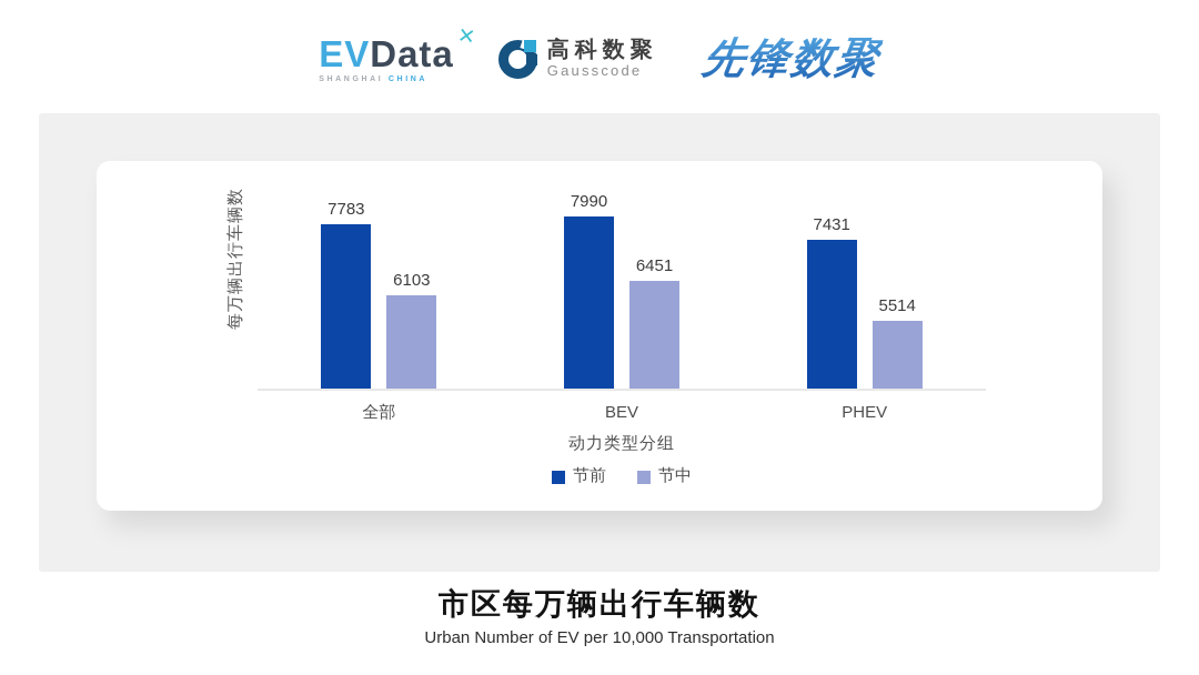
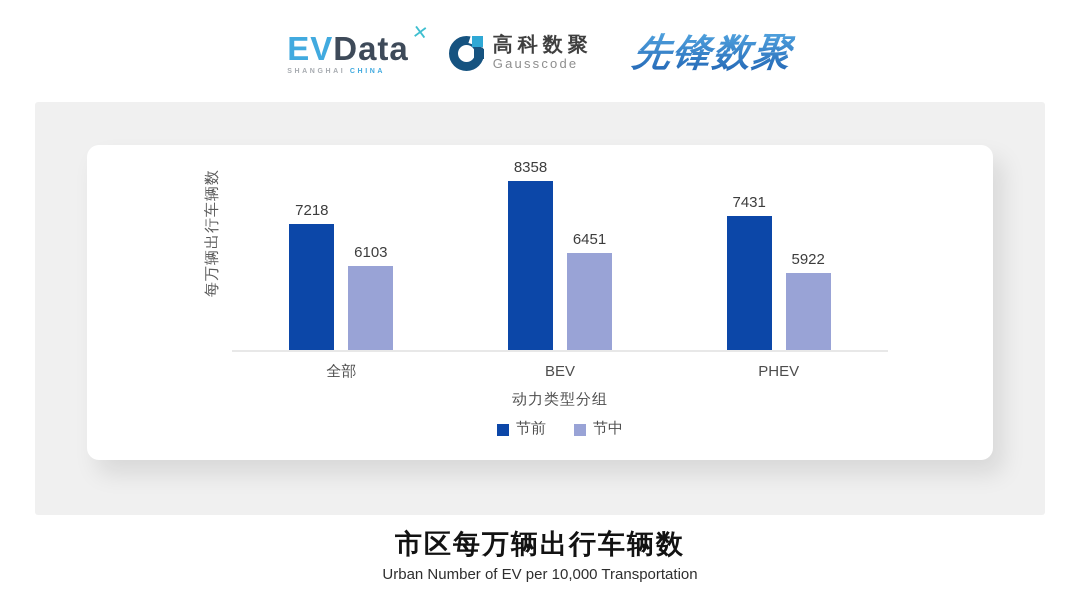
节前/全部: 7783 -> 7218
节前/BEV: 7990 -> 8358
节中/PHEV: 5514 -> 5922
